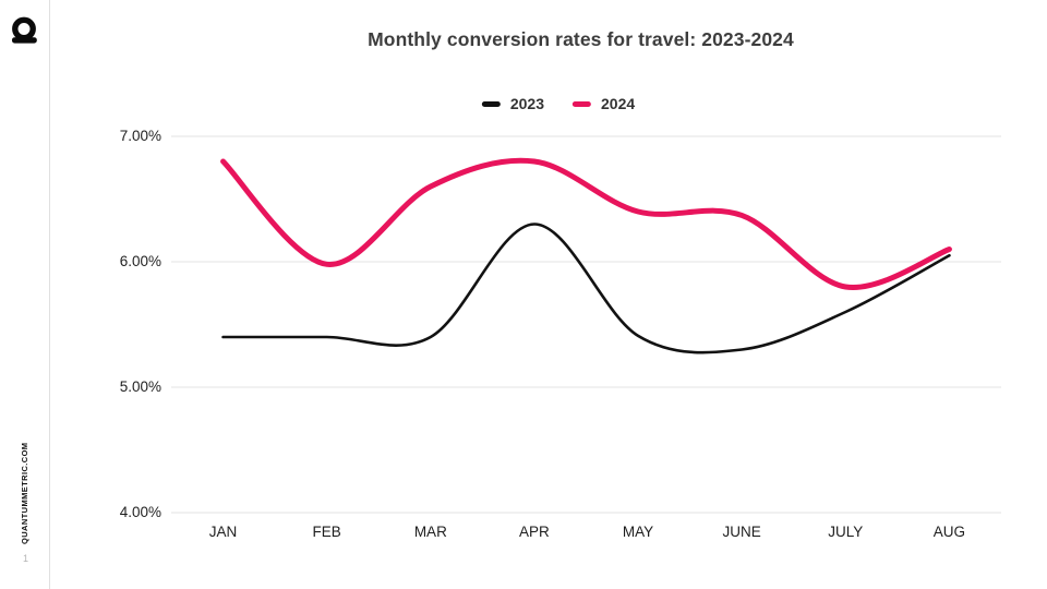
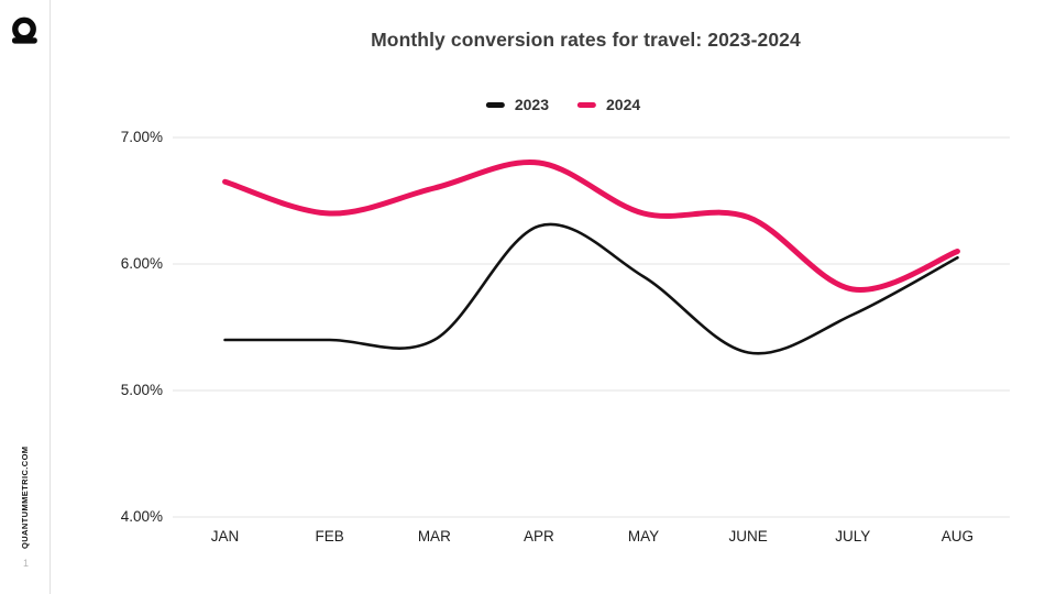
2024/JAN: 6.80% -> 6.65%
2024/FEB: 5.98% -> 6.40%
2023/MAY: 5.41% -> 5.90%
